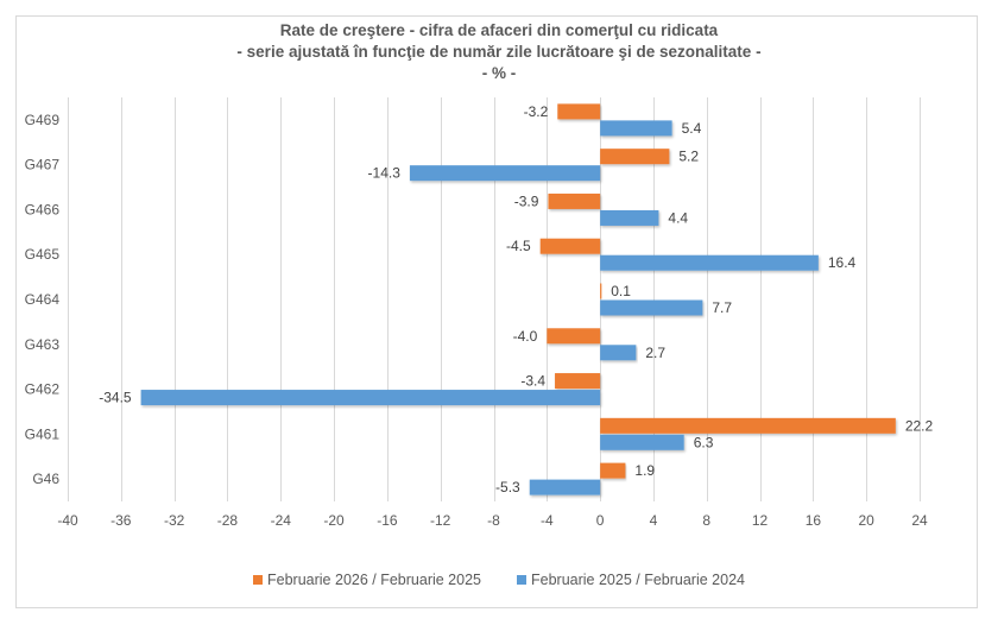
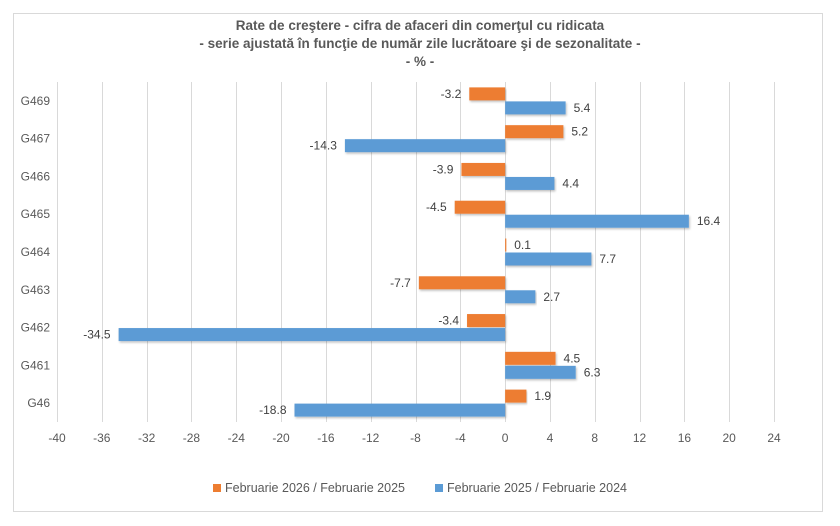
Februarie 2026 / Februarie 2025/G463: -4.0 -> -7.7
Februarie 2026 / Februarie 2025/G461: 22.2 -> 4.5
Februarie 2025 / Februarie 2024/G46: -5.3 -> -18.8
